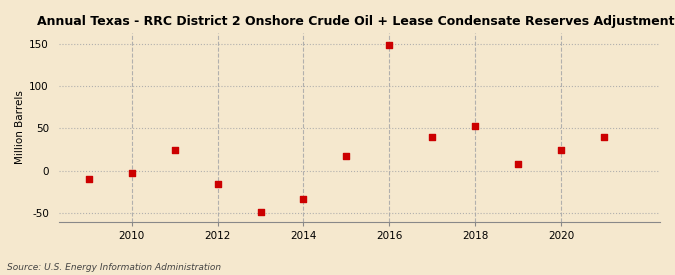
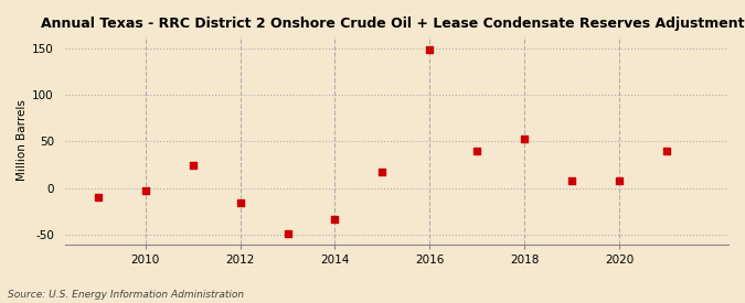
2020: 25 -> 8
